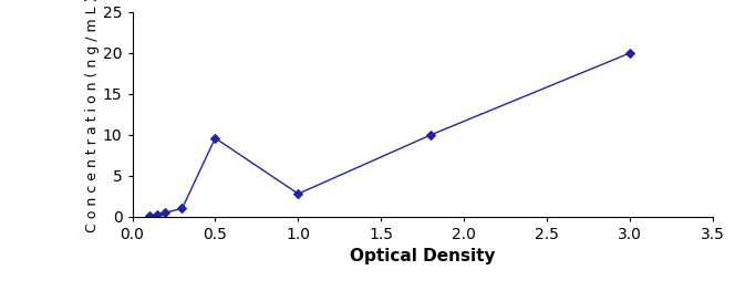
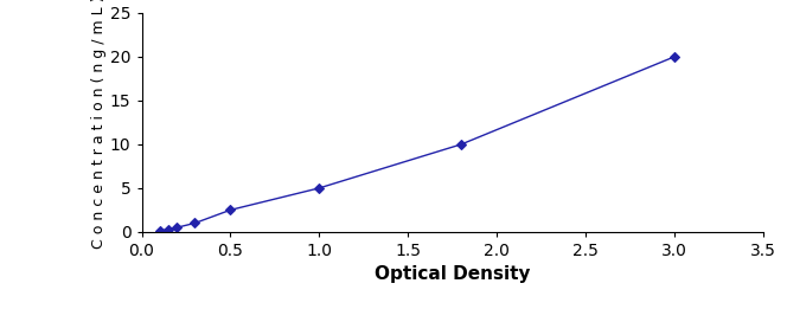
0.5: 9.6 -> 2.5
1.0: 2.8 -> 5.0
